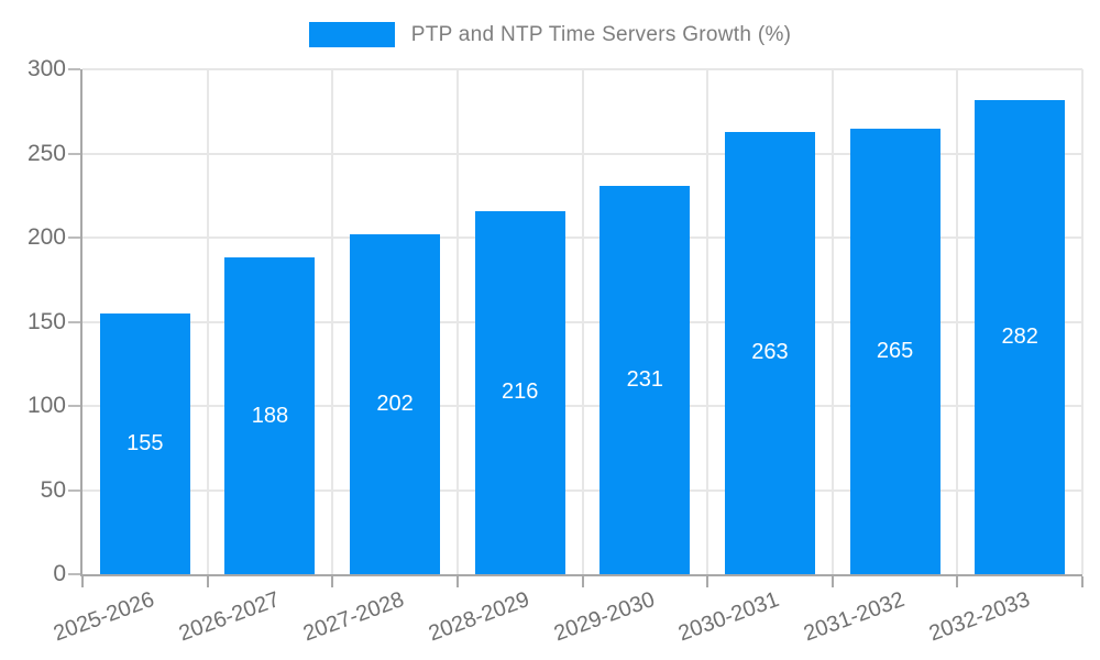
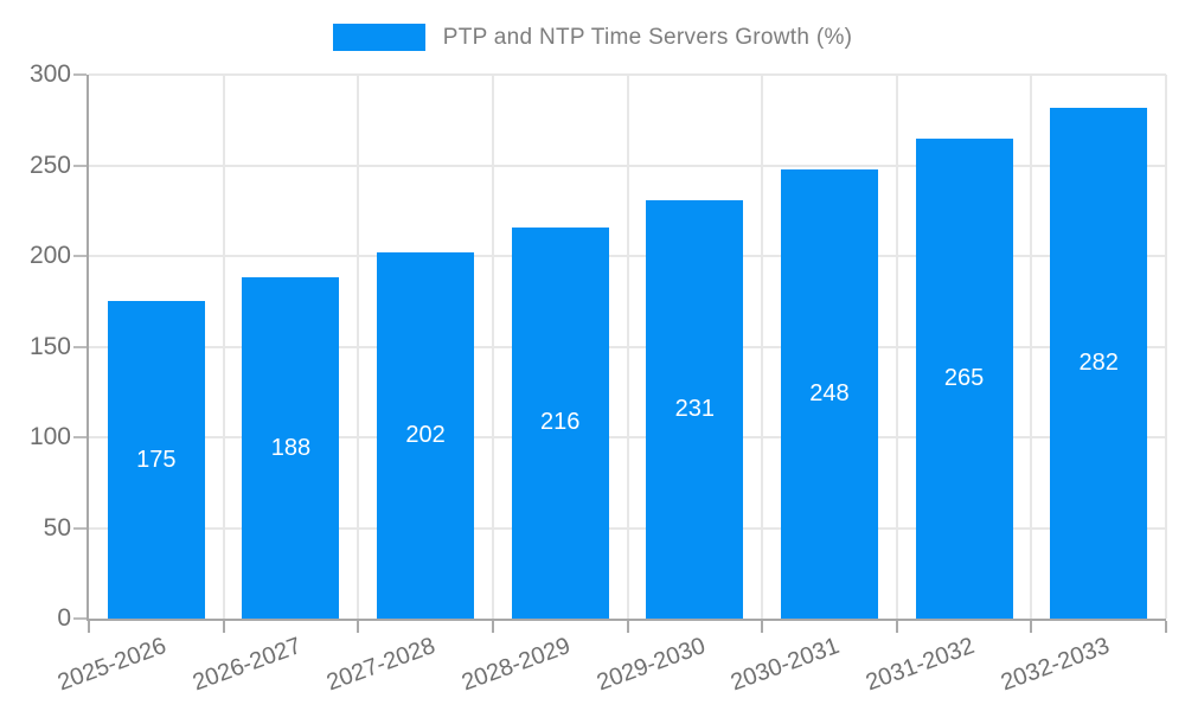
2025-2026: 155 -> 175
2030-2031: 263 -> 248
